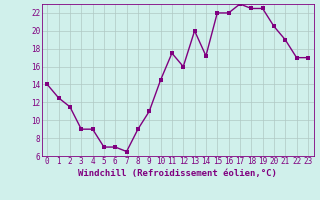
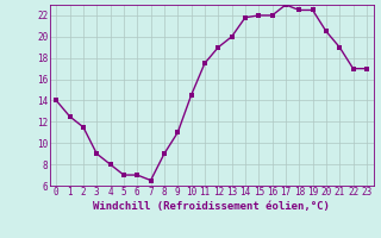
4: 9.0 -> 8.0
12: 16.0 -> 19.0
14: 17.2 -> 21.8
